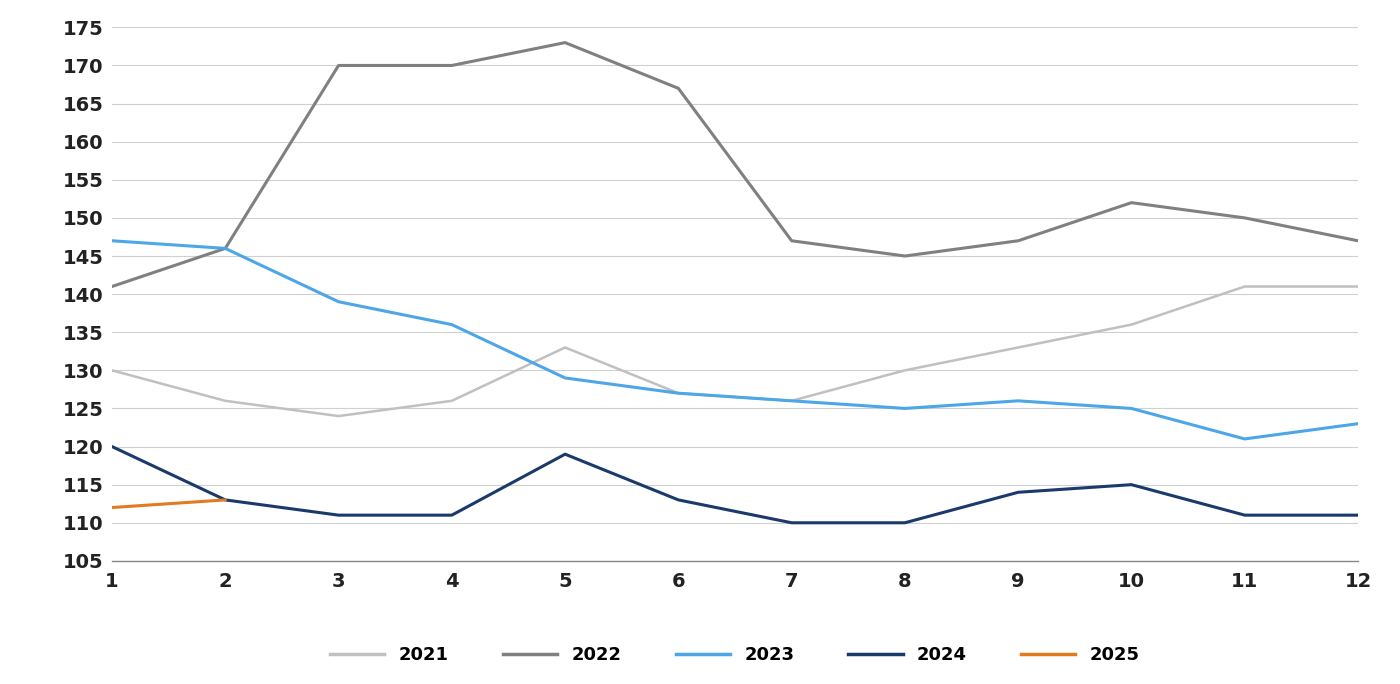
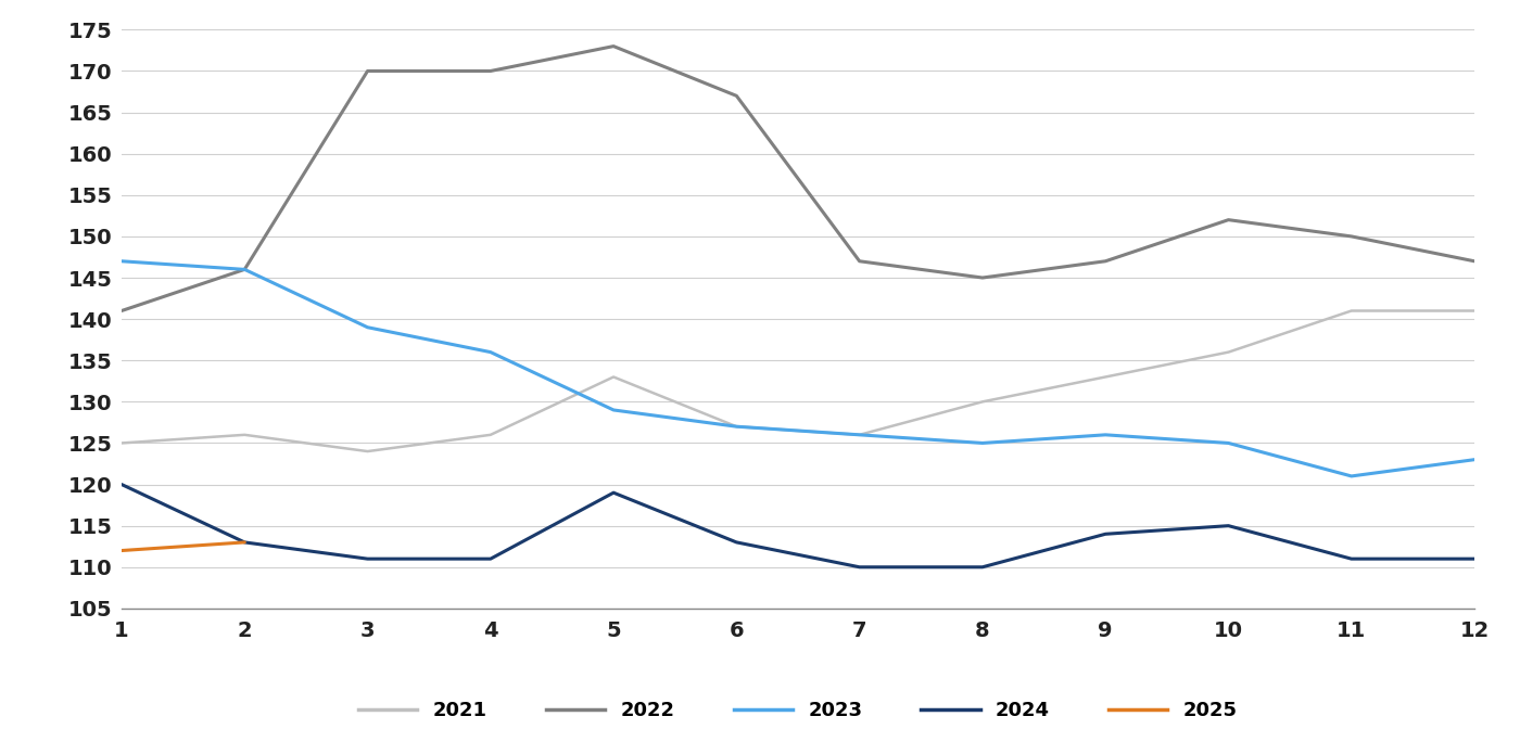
2021/1: 130 -> 125
